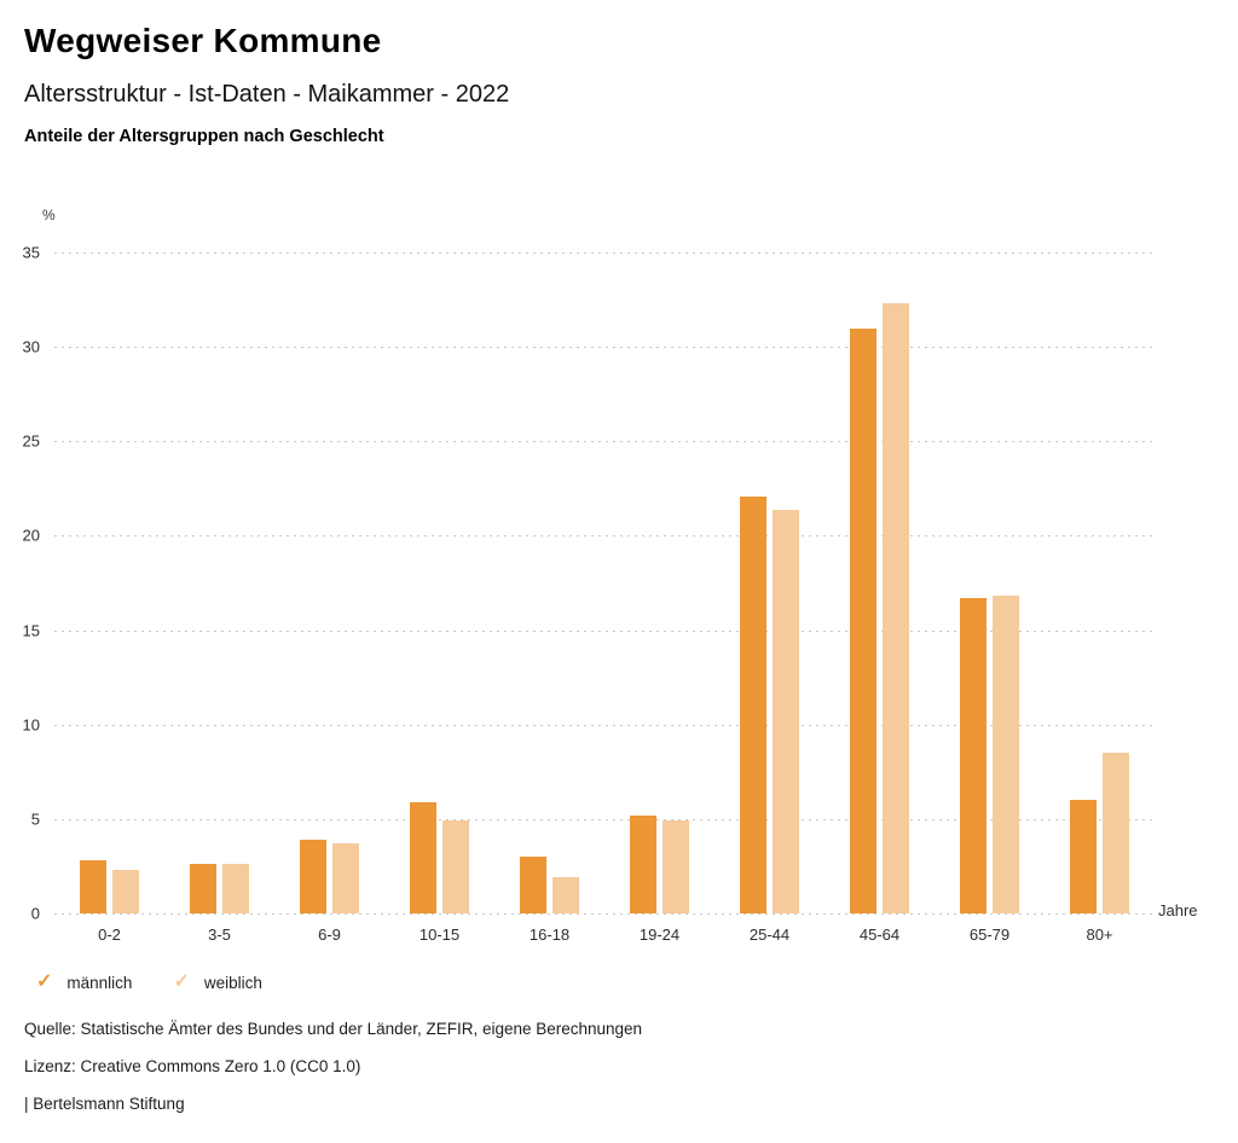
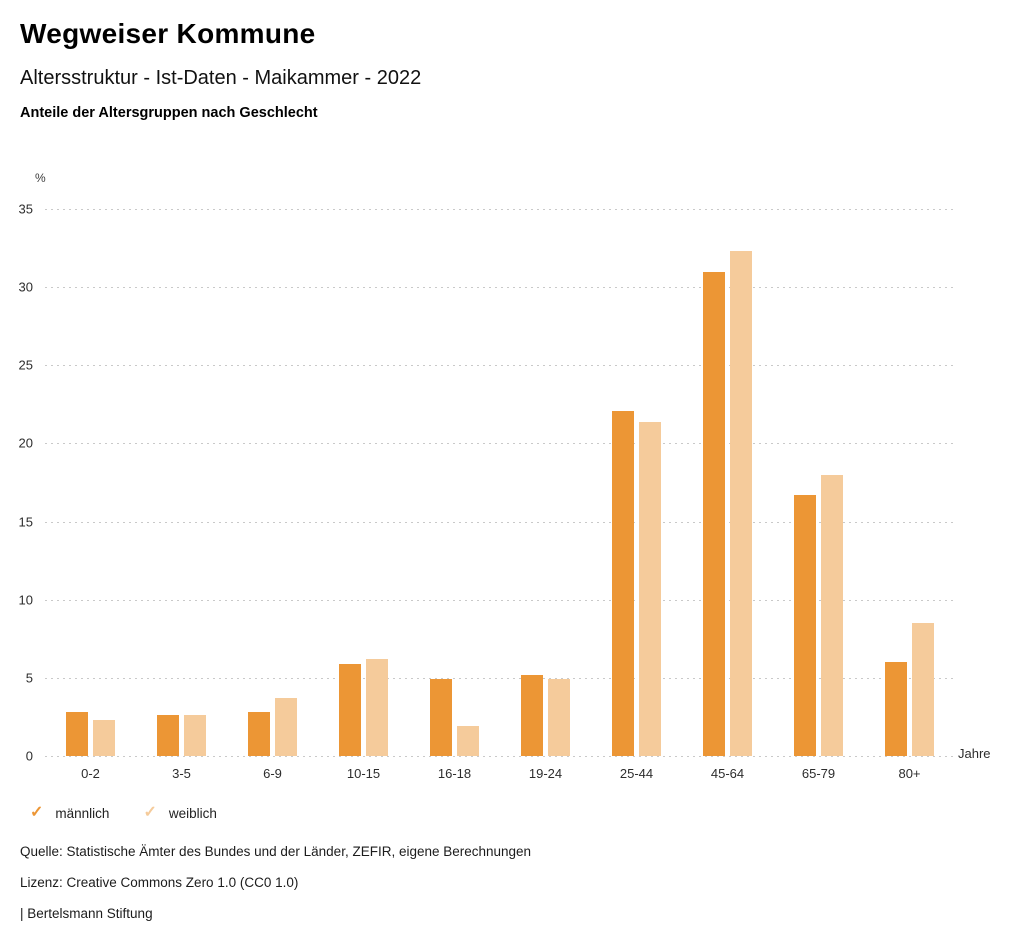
männlich/6-9: 3.9 -> 2.8
weiblich/10-15: 4.9 -> 6.2
männlich/16-18: 3.0 -> 4.9
weiblich/65-79: 16.8 -> 18.0
